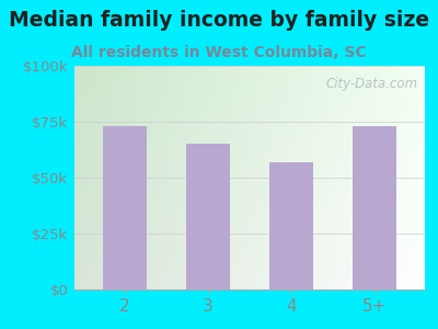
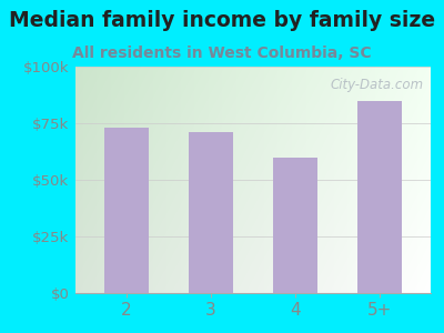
3: $65k -> $71k
4: $57k -> $60k
5+: $73k -> $85k
